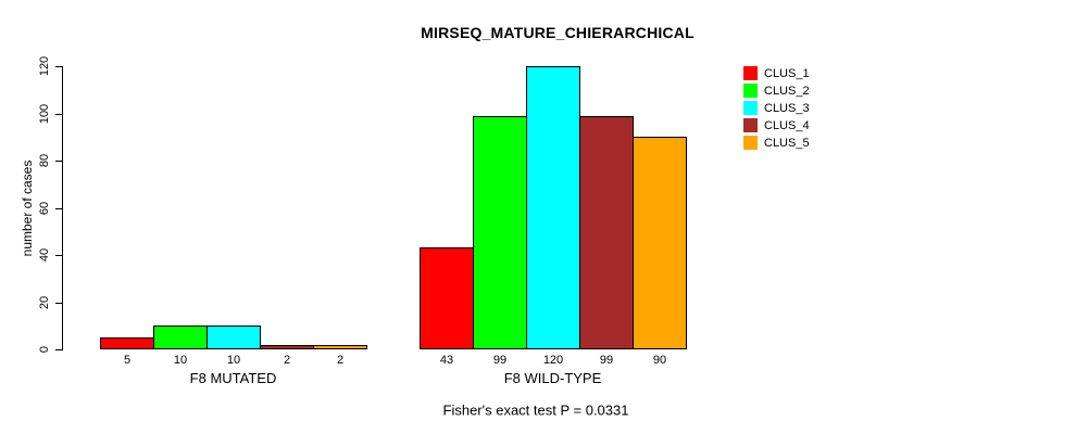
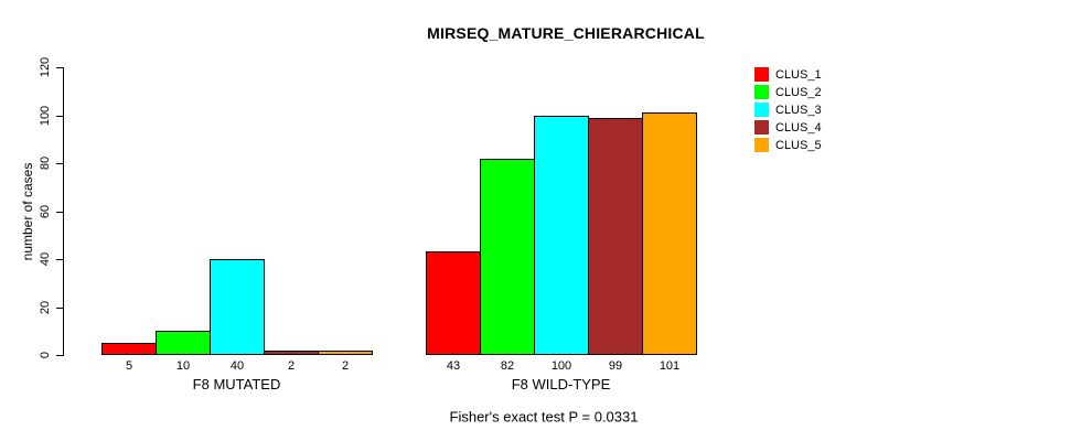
CLUS_3/F8 MUTATED: 10 -> 40
CLUS_2/F8 WILD-TYPE: 99 -> 82
CLUS_3/F8 WILD-TYPE: 120 -> 100
CLUS_5/F8 WILD-TYPE: 90 -> 101
